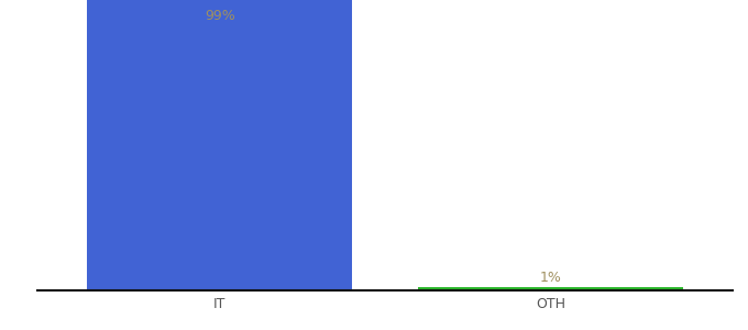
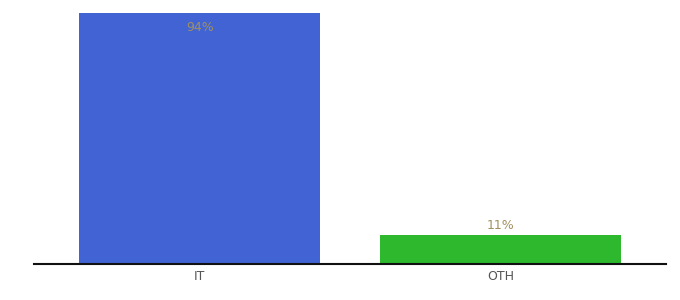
IT: 99% -> 94%
OTH: 1% -> 11%
